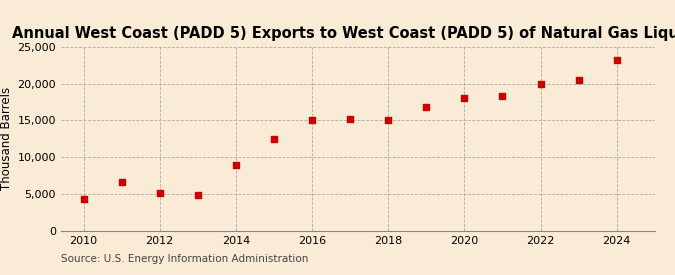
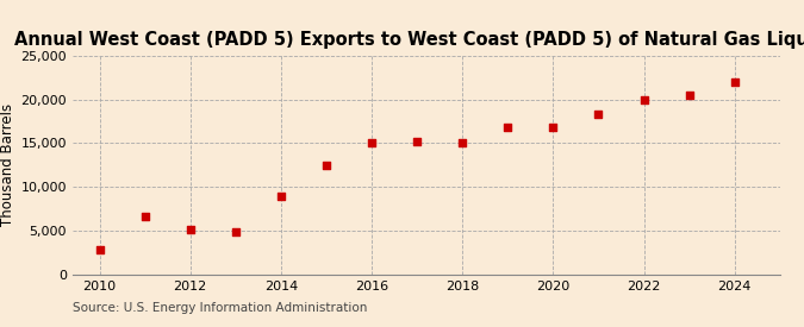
2010: 4,400 -> 2,800
2020: 18,100 -> 16,800
2024: 23,200 -> 22,000
